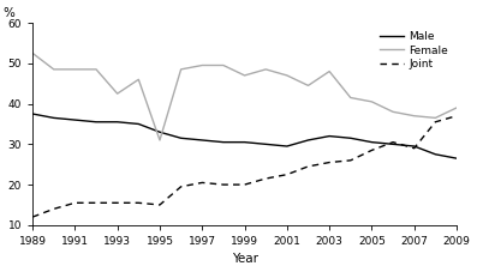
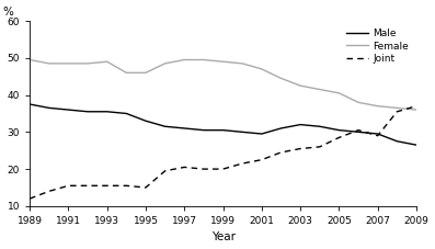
Female/1989: 52.5 -> 49.5
Female/1993: 42.5 -> 49.0
Female/1995: 31.0 -> 46.0
Female/1999: 47.0 -> 49.0
Female/2003: 48.0 -> 42.5
Female/2009: 39.0 -> 36.0
